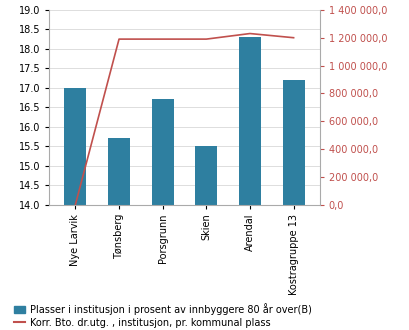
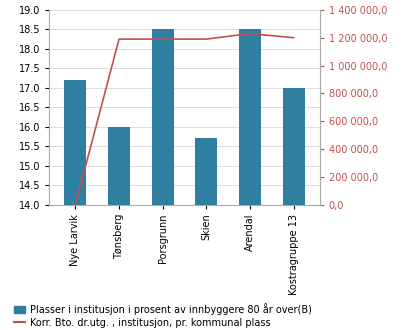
Plasser i institusjon i prosent av innbyggere 80 år over(B)/Nye Larvik: 17.0 -> 17.2
Plasser i institusjon i prosent av innbyggere 80 år over(B)/Tønsberg: 15.7 -> 16.0
Plasser i institusjon i prosent av innbyggere 80 år over(B)/Porsgrunn: 16.7 -> 18.5
Plasser i institusjon i prosent av innbyggere 80 år over(B)/Skien: 15.5 -> 15.7
Plasser i institusjon i prosent av innbyggere 80 år over(B)/Arendal: 18.3 -> 18.5
Plasser i institusjon i prosent av innbyggere 80 år over(B)/Kostragruppe 13: 17.2 -> 17.0
